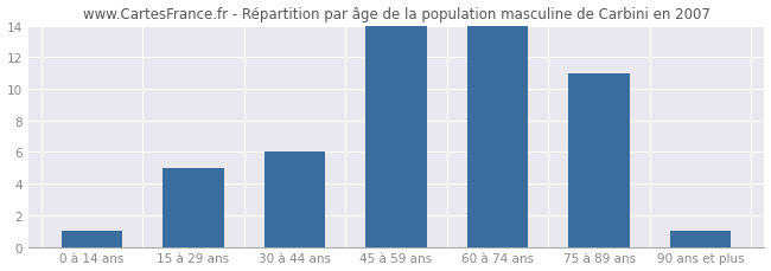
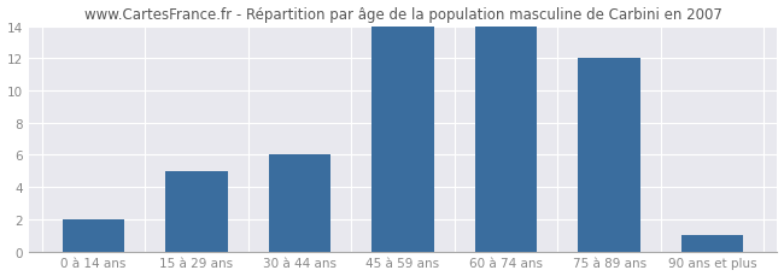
0 à 14 ans: 1 -> 2
75 à 89 ans: 11 -> 12
